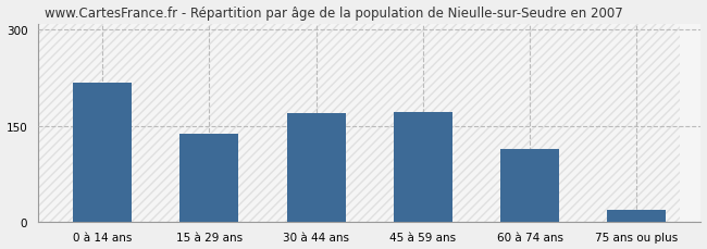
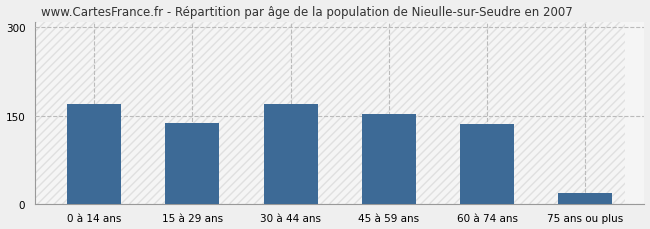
0 à 14 ans: 218 -> 170
45 à 59 ans: 172 -> 153
60 à 74 ans: 114 -> 135
